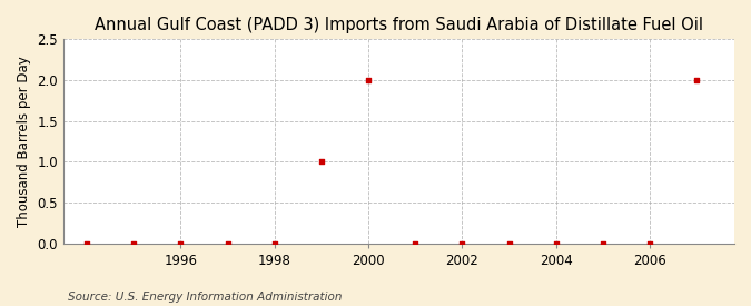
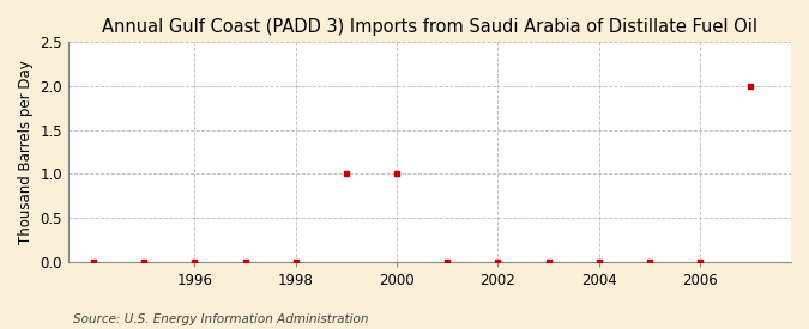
2000: 2 -> 1
